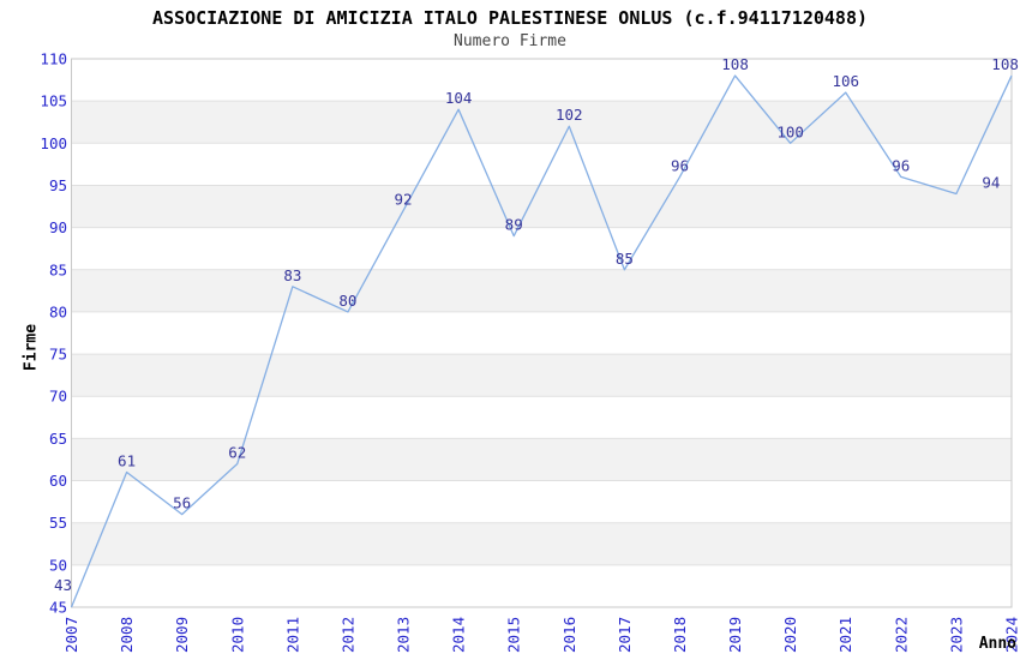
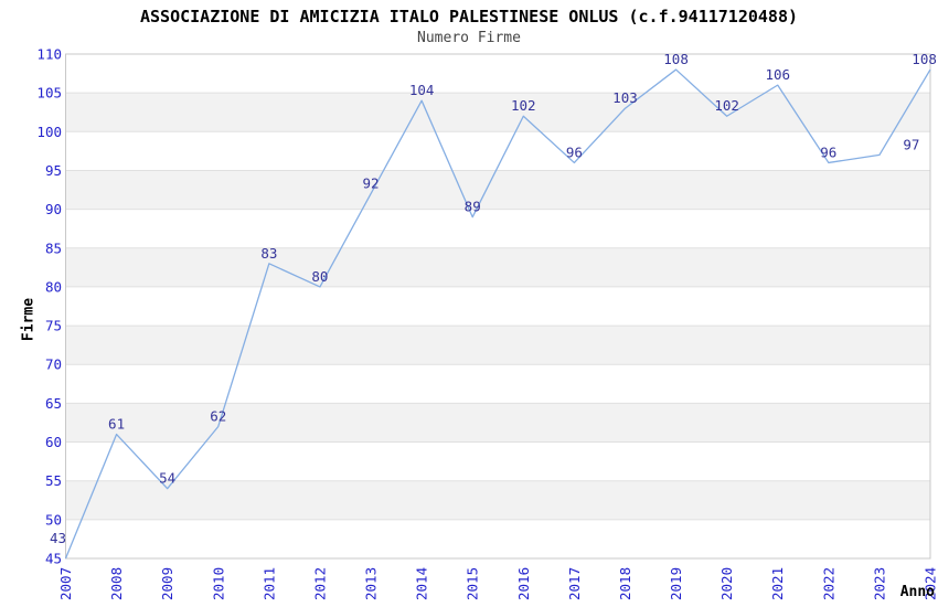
2009: 56 -> 54
2017: 85 -> 96
2018: 96 -> 103
2020: 100 -> 102
2023: 94 -> 97
